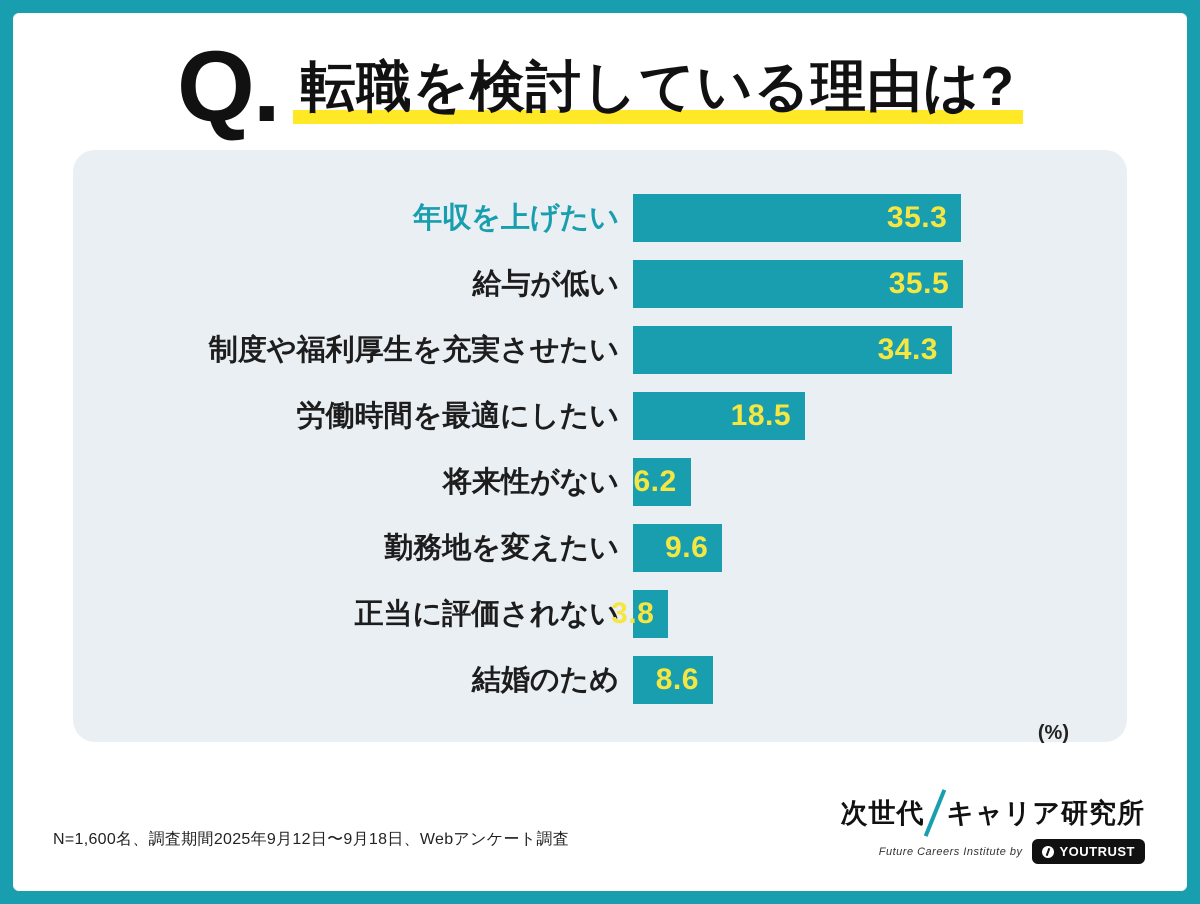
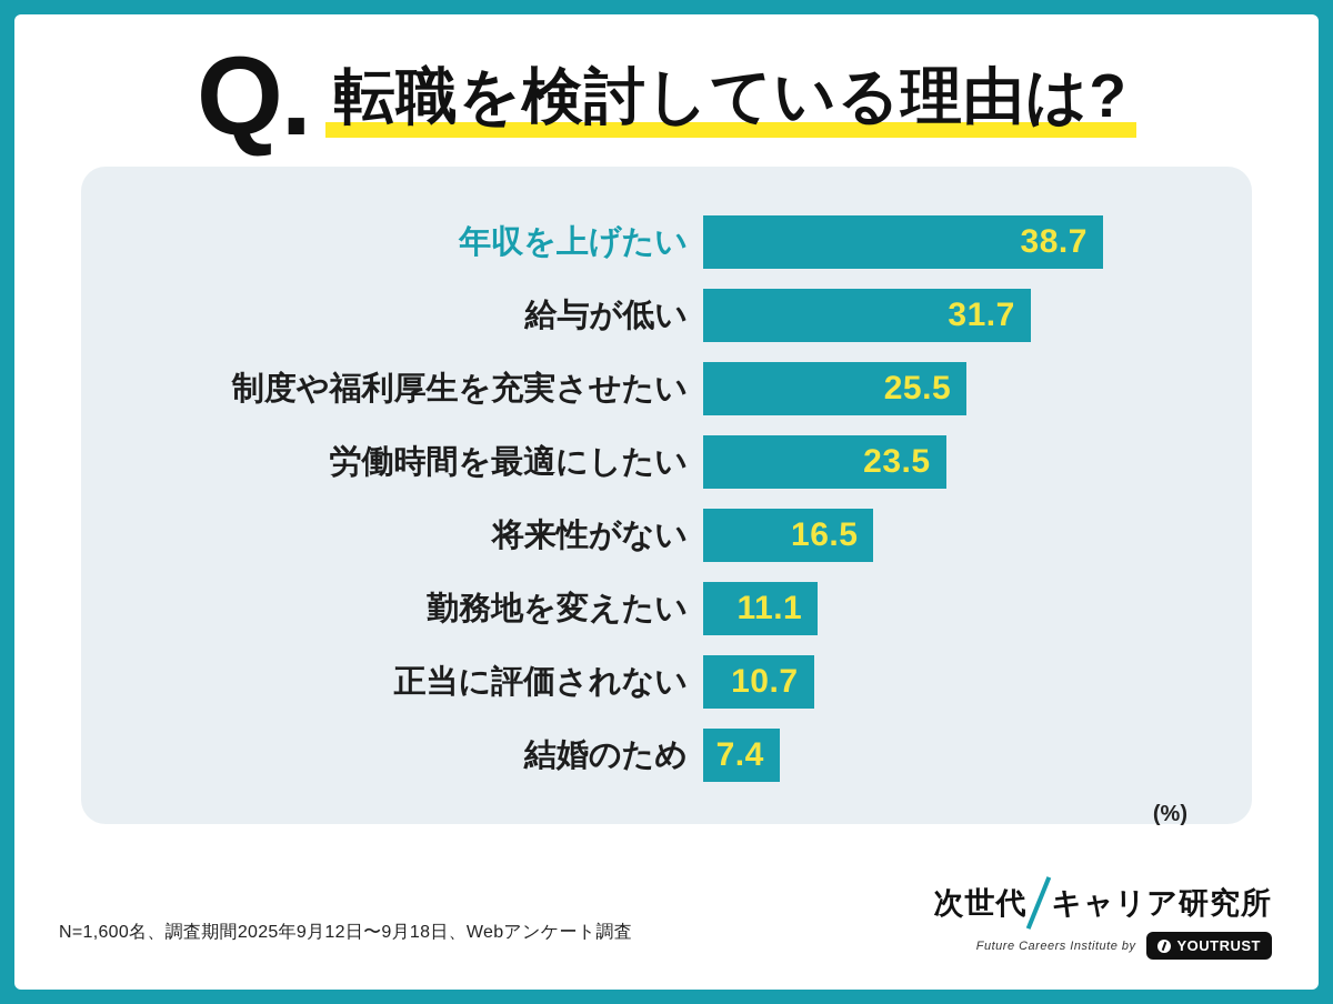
年収を上げたい: 35.3 -> 38.7
給与が低い: 35.5 -> 31.7
制度や福利厚生を充実させたい: 34.3 -> 25.5
労働時間を最適にしたい: 18.5 -> 23.5
将来性がない: 6.2 -> 16.5
勤務地を変えたい: 9.6 -> 11.1
正当に評価されない: 3.8 -> 10.7
結婚のため: 8.6 -> 7.4
